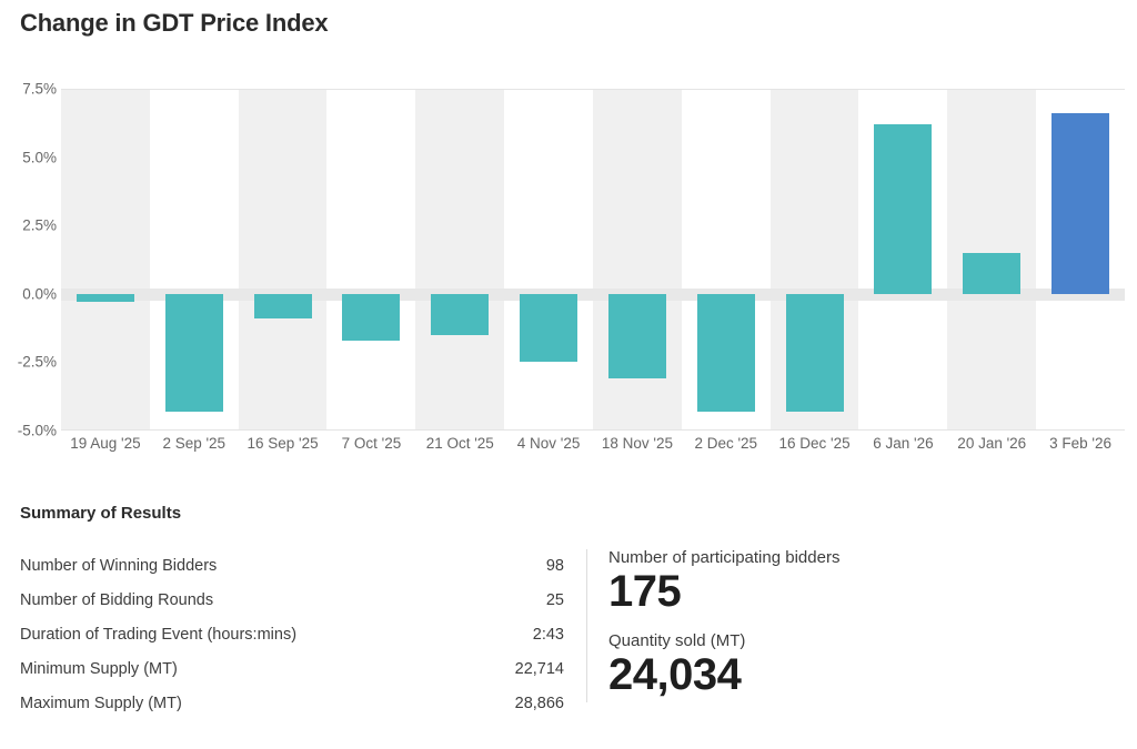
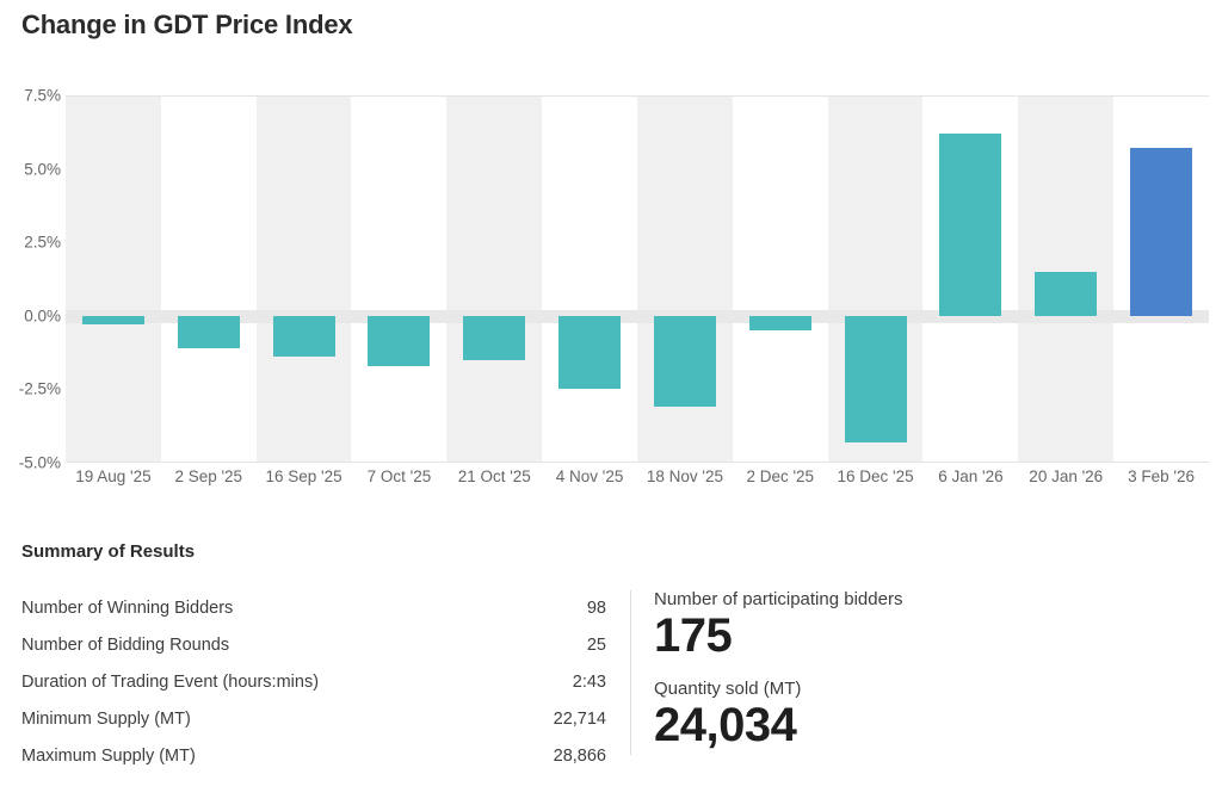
2 Sep '25: -4.3% -> -1.1%
16 Sep '25: -0.9% -> -1.4%
2 Dec '25: -4.3% -> -0.5%
3 Feb '26: 6.6% -> 5.7%
